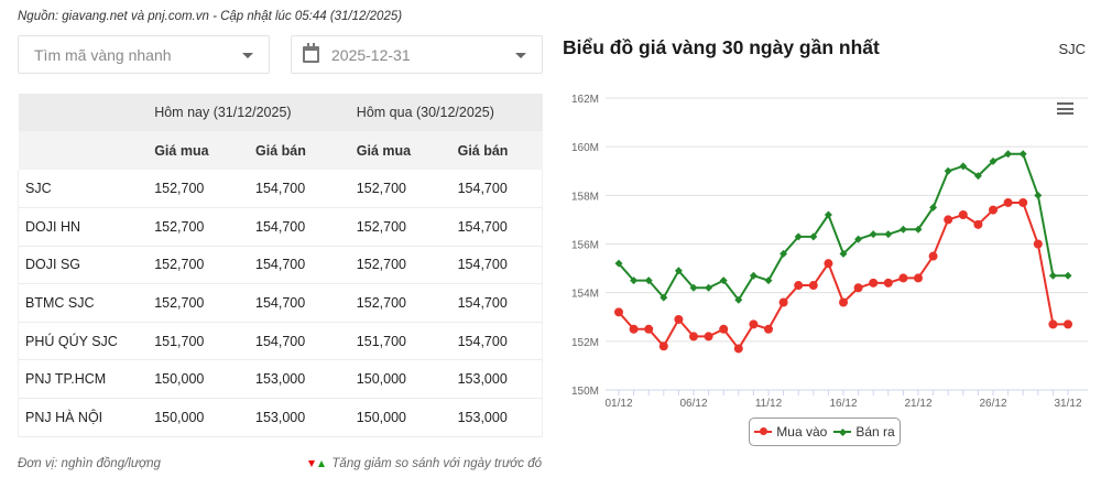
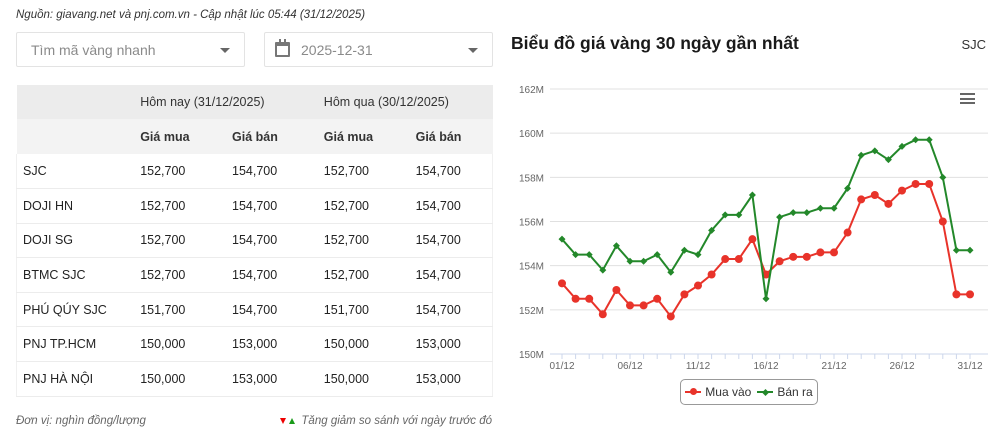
Mua vào/11/12: 152.5M -> 153.1M
Bán ra/16/12: 155.6M -> 152.5M
